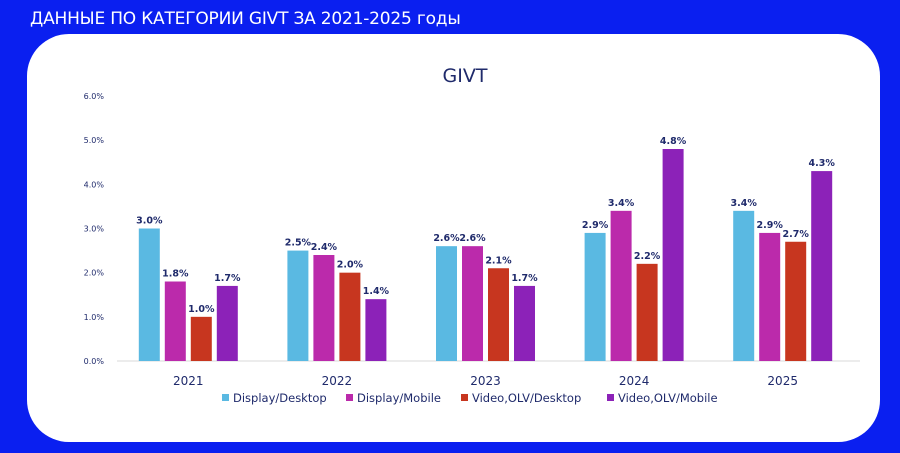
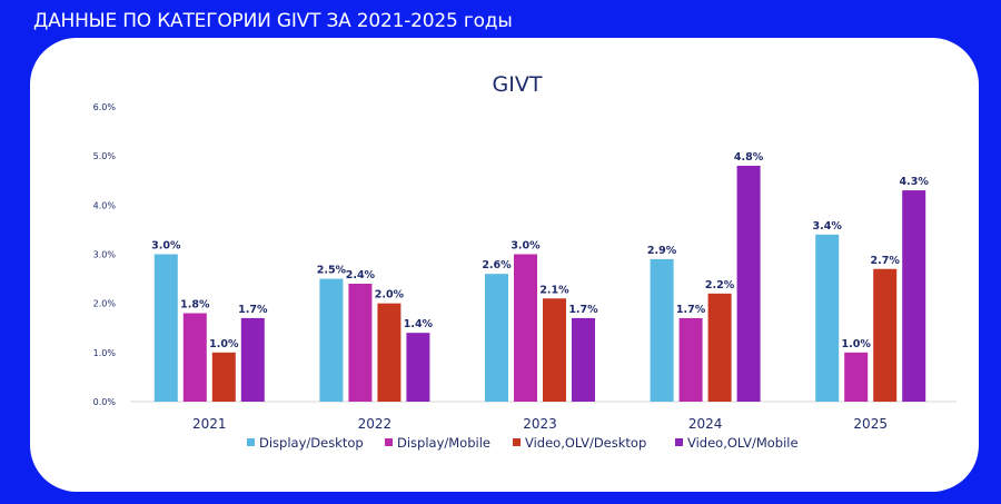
Display/Mobile/2023: 2.6% -> 3.0%
Display/Mobile/2024: 3.4% -> 1.7%
Display/Mobile/2025: 2.9% -> 1.0%
